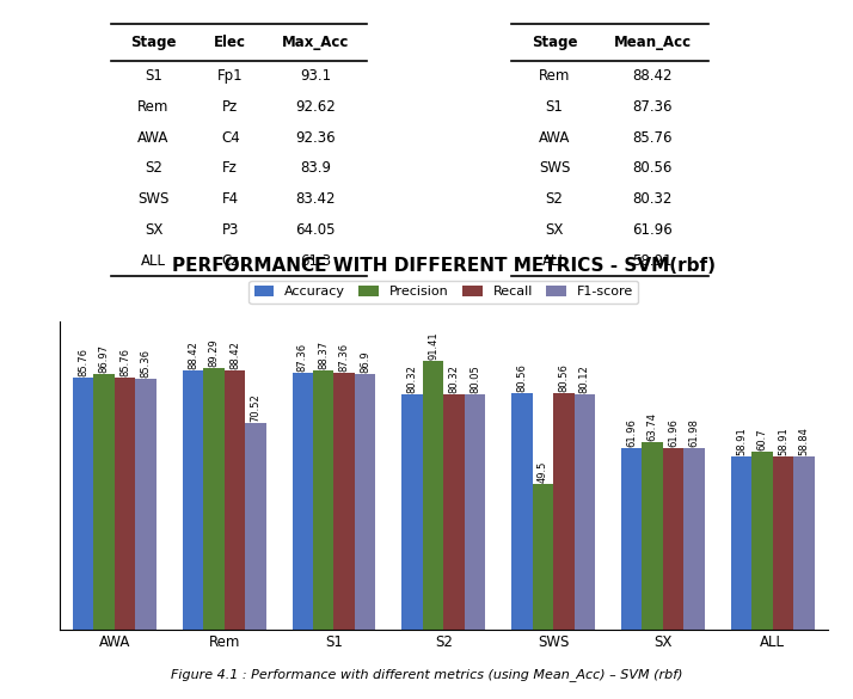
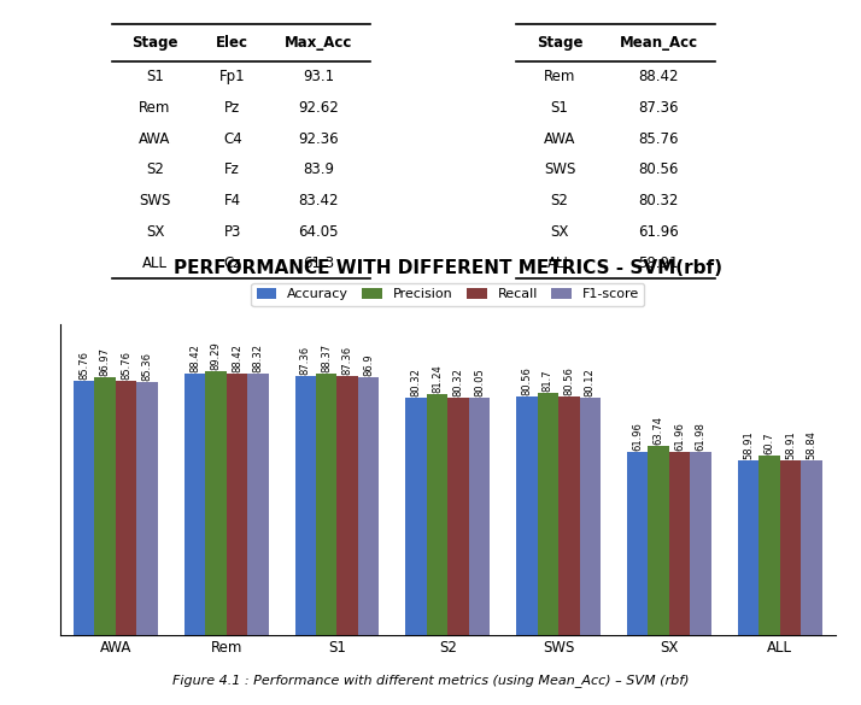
F1-score/Rem: 70.52 -> 88.32
Precision/S2: 91.41 -> 81.24
Precision/SWS: 49.5 -> 81.7
